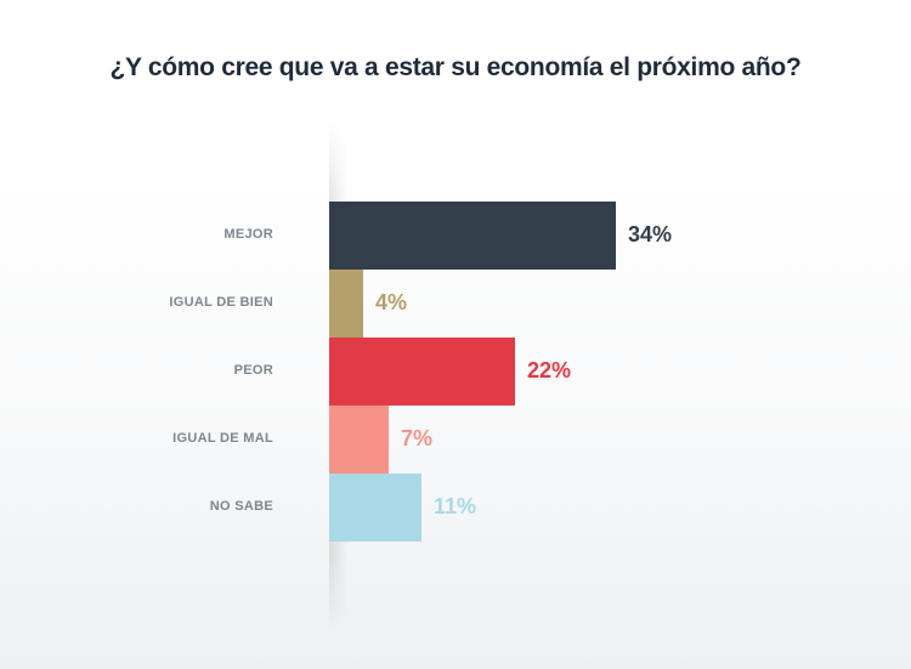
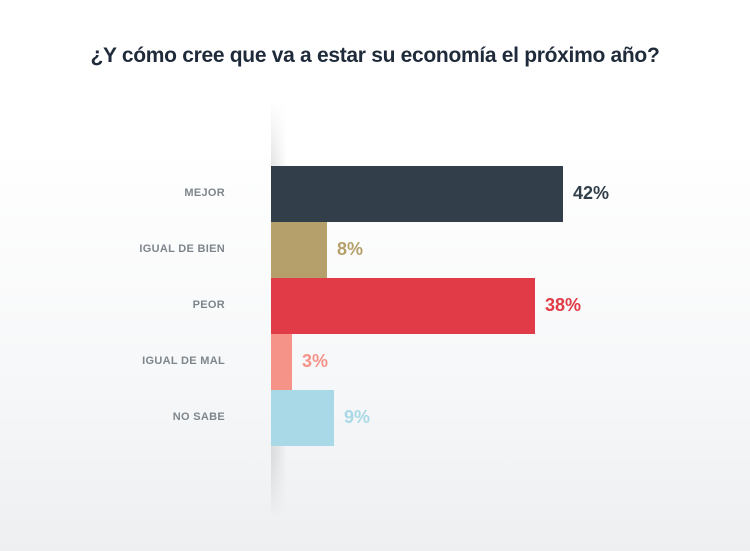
MEJOR: 34% -> 42%
IGUAL DE BIEN: 4% -> 8%
PEOR: 22% -> 38%
IGUAL DE MAL: 7% -> 3%
NO SABE: 11% -> 9%
